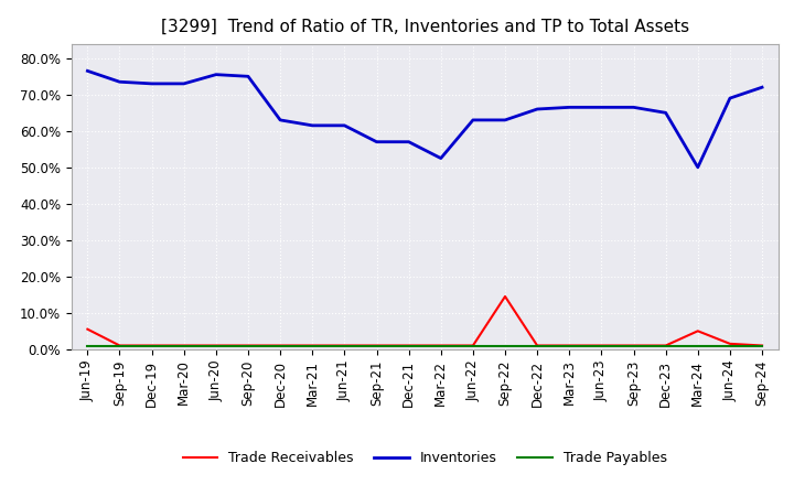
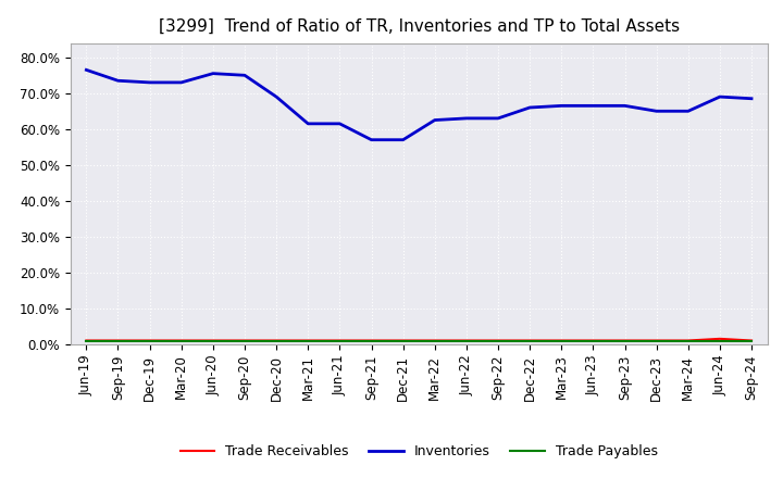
Trade Receivables/Jun-19: 5.5% -> 1.0%
Inventories/Dec-20: 63.0% -> 69.0%
Inventories/Mar-22: 52.5% -> 62.5%
Trade Receivables/Sep-22: 14.5% -> 1.0%
Trade Receivables/Mar-24: 5.0% -> 1.0%
Inventories/Mar-24: 50.0% -> 65.0%
Inventories/Sep-24: 72.0% -> 68.5%
